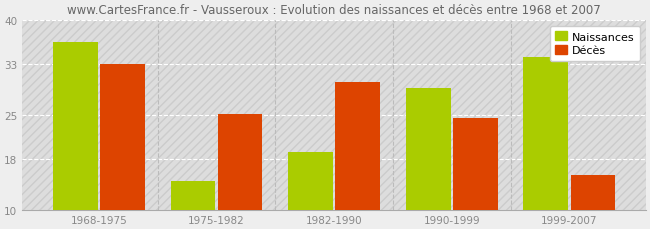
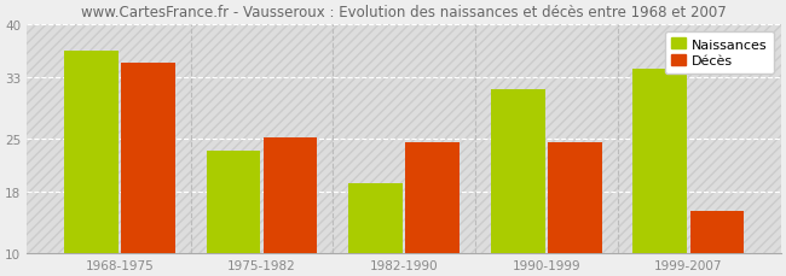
Décès/1968-1975: 33.0 -> 35.0
Naissances/1975-1982: 14.6 -> 23.5
Décès/1982-1990: 30.2 -> 24.5
Naissances/1990-1999: 29.2 -> 31.5
